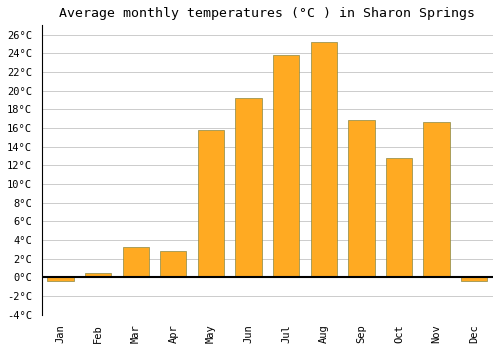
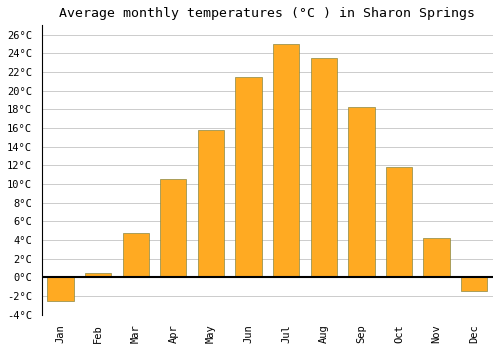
Jan: -0.4°C -> -2.5°C
Mar: 3.2°C -> 4.7°C
Apr: 2.8°C -> 10.5°C
Jun: 19.2°C -> 21.5°C
Jul: 23.8°C -> 25.0°C
Aug: 25.2°C -> 23.5°C
Sep: 16.8°C -> 18.2°C
Oct: 12.8°C -> 11.8°C
Nov: 16.6°C -> 4.2°C
Dec: -0.4°C -> -1.5°C
